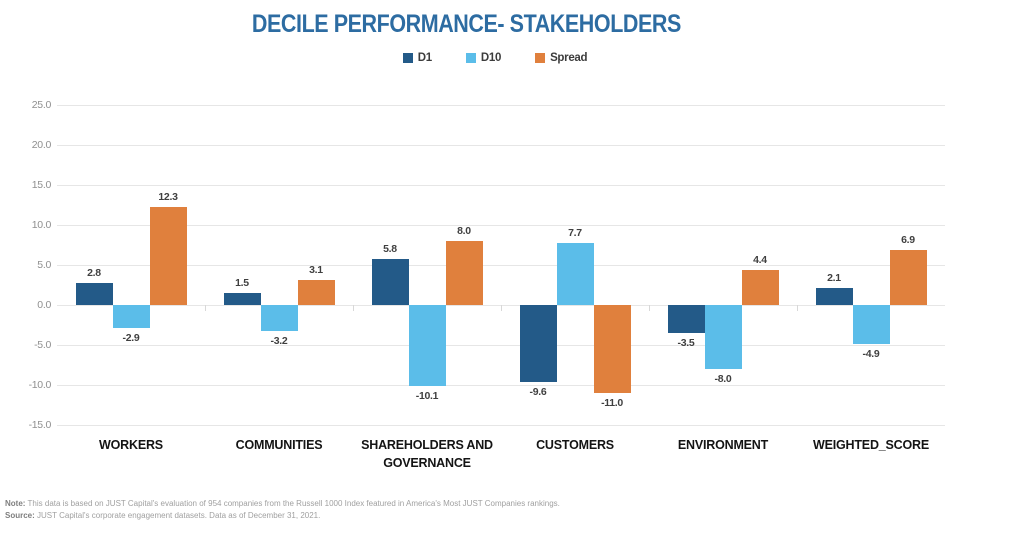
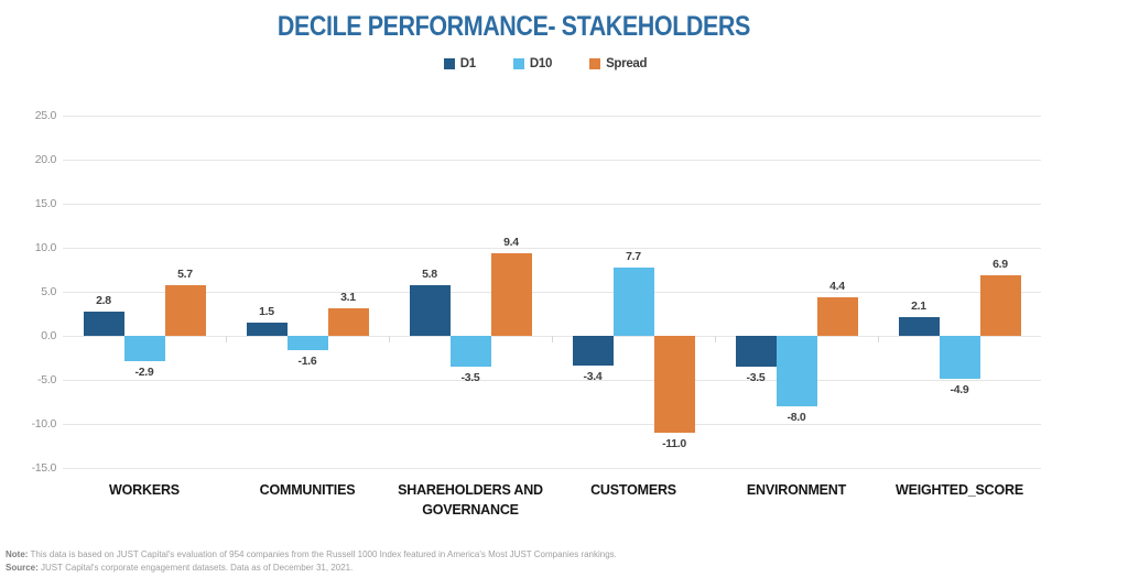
Spread/WORKERS: 12.3 -> 5.7
D10/COMMUNITIES: -3.2 -> -1.6
D10/SHAREHOLDERS AND GOVERNANCE: -10.1 -> -3.5
Spread/SHAREHOLDERS AND GOVERNANCE: 8.0 -> 9.4
D1/CUSTOMERS: -9.6 -> -3.4
